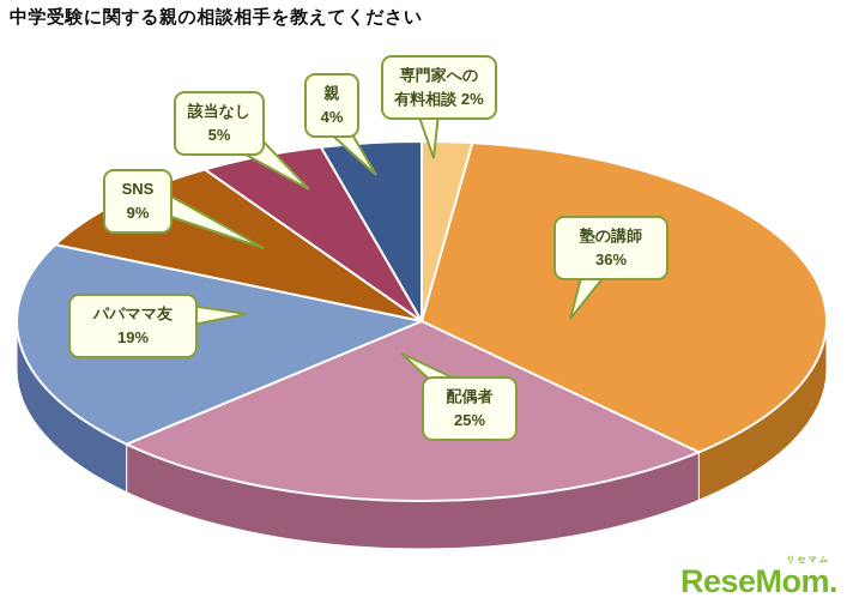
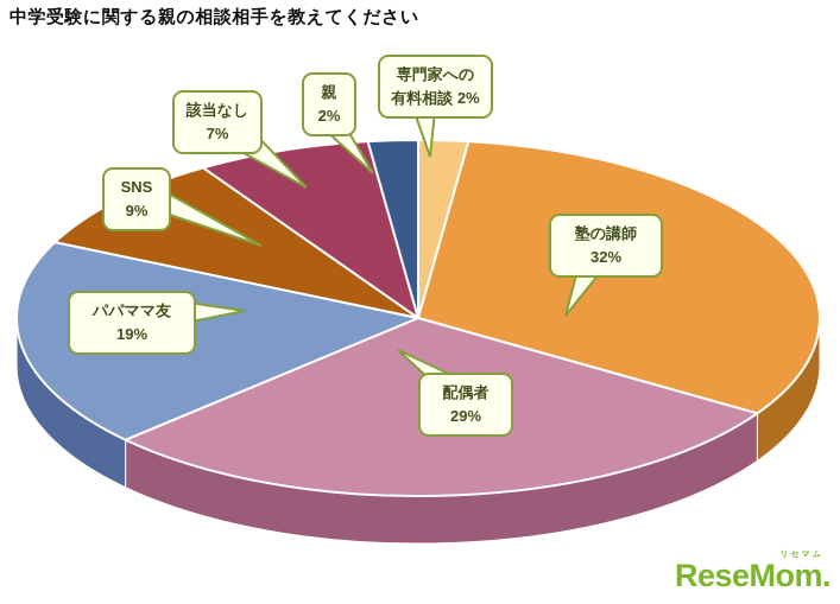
塾の講師: 36% -> 32%
配偶者: 25% -> 29%
該当なし: 5% -> 7%
親: 4% -> 2%
